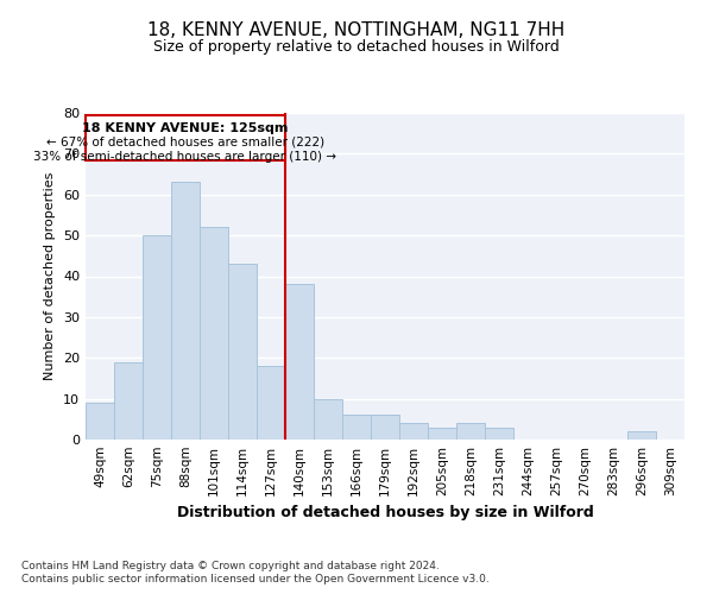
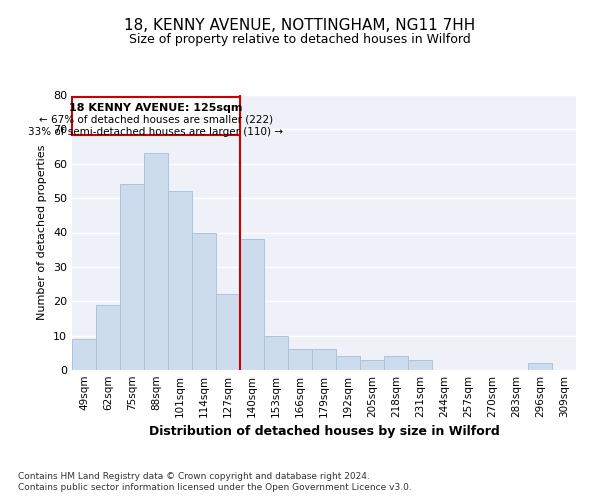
75sqm: 50 -> 54
114sqm: 43 -> 40
127sqm: 18 -> 22
